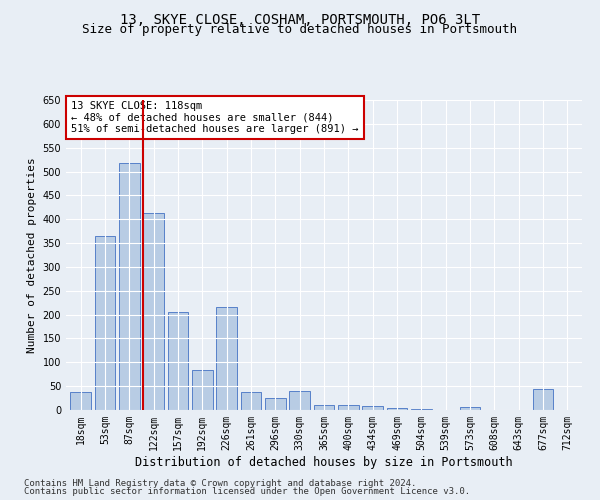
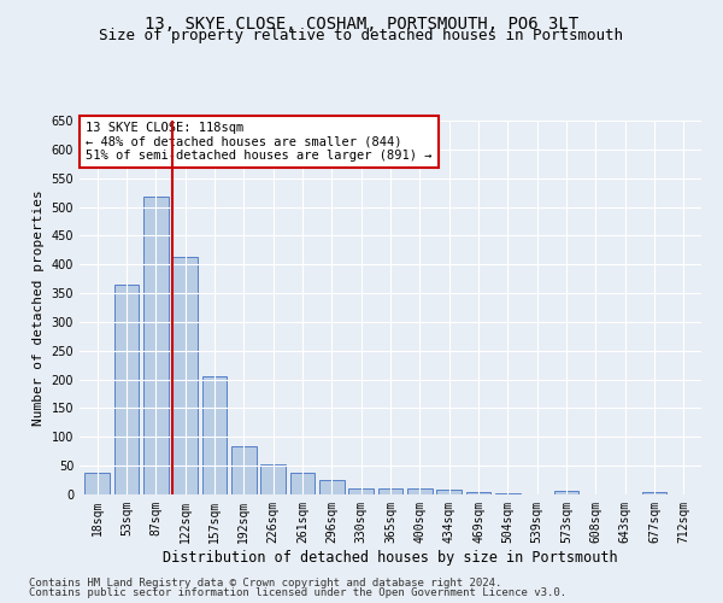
226sqm: 215 -> 53
330sqm: 40 -> 11
677sqm: 45 -> 5
